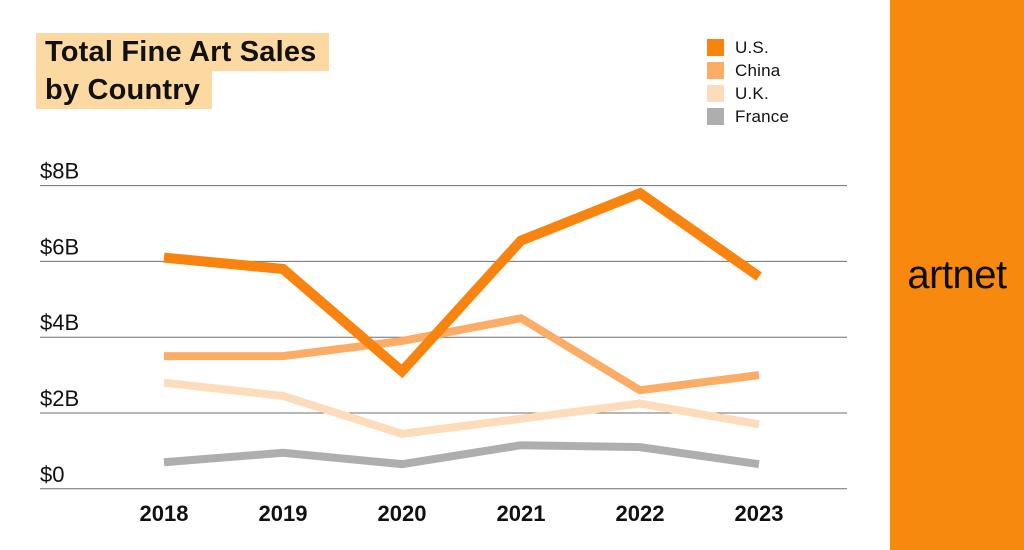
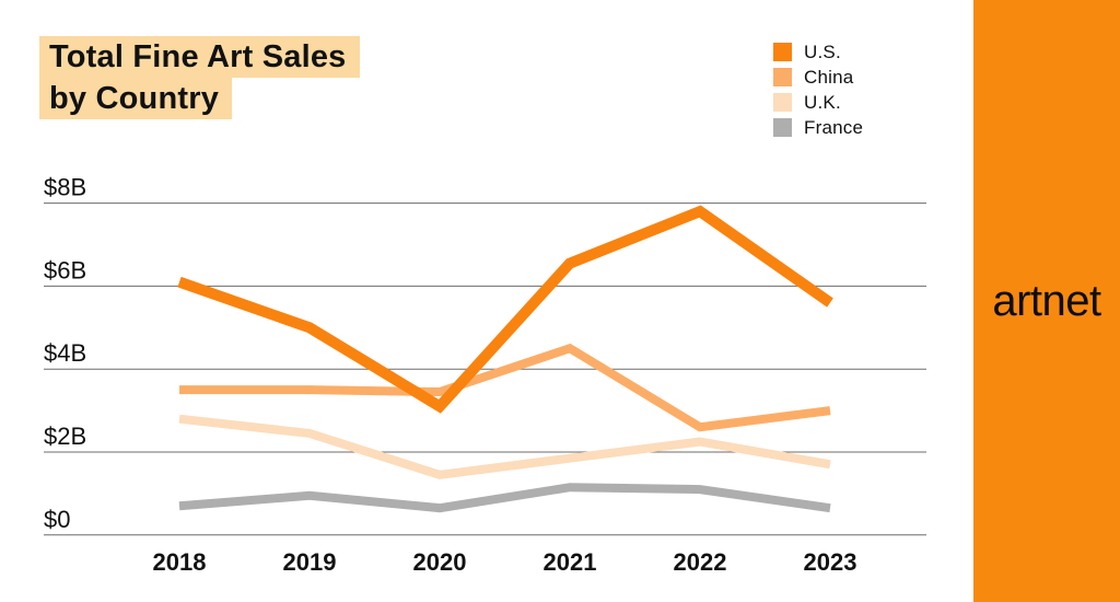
U.S./2019: $5.8B -> $5.0B
China/2020: $3.9B -> $3.5B
